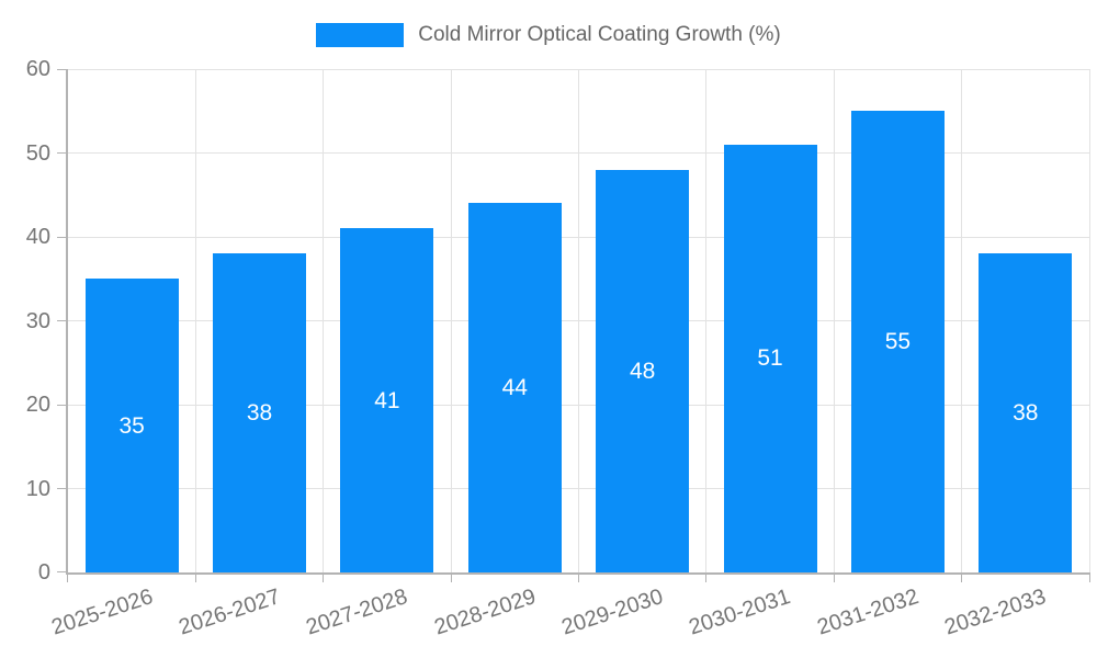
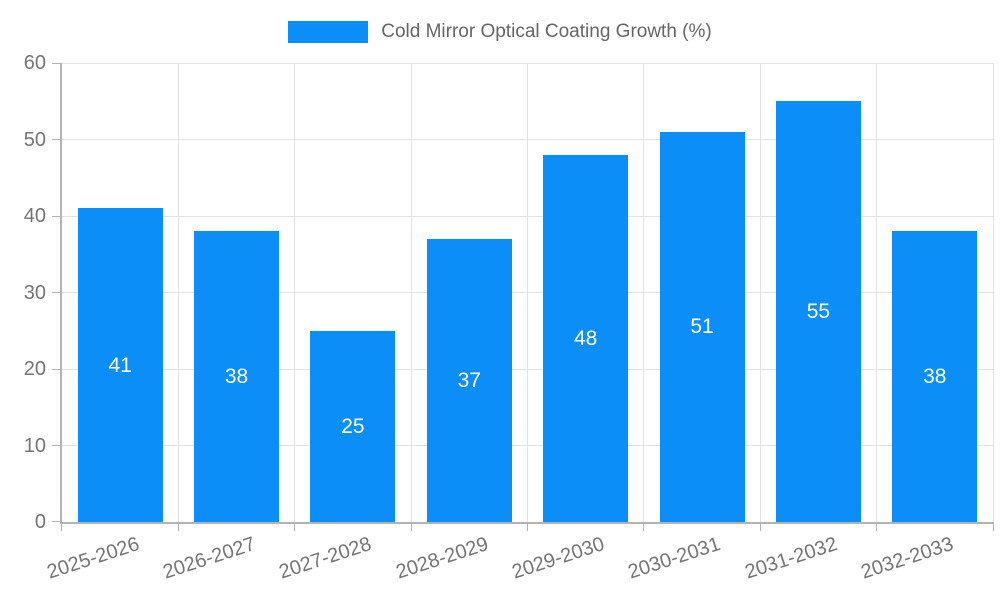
2025-2026: 35 -> 41
2027-2028: 41 -> 25
2028-2029: 44 -> 37
